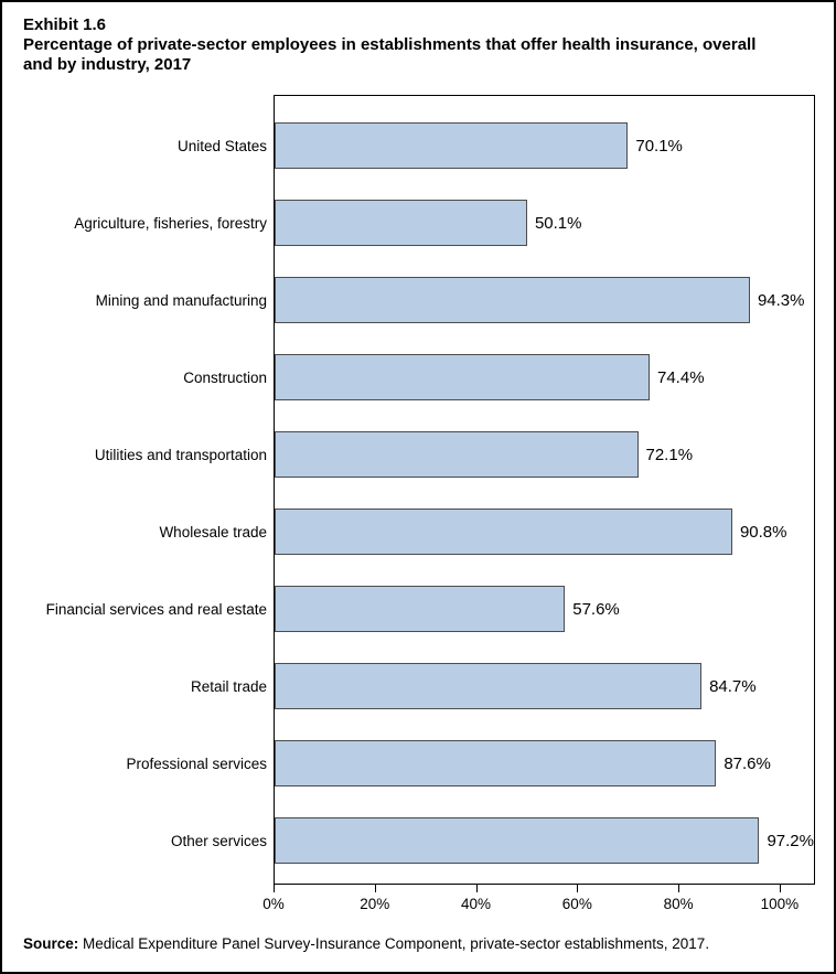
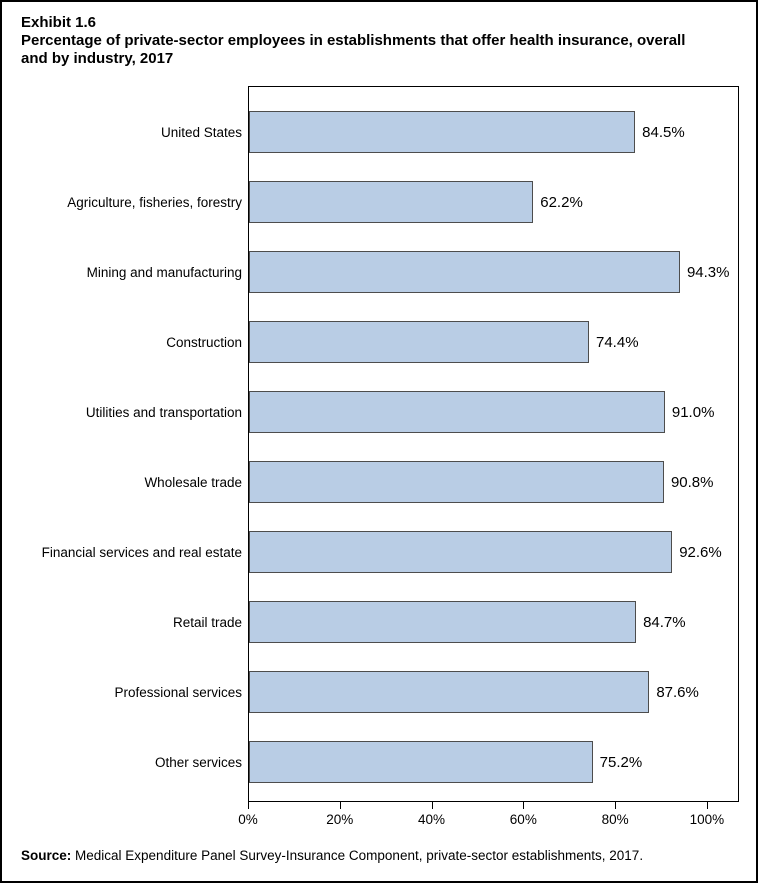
United States: 70.1% -> 84.5%
Agriculture, fisheries, forestry: 50.1% -> 62.2%
Utilities and transportation: 72.1% -> 91.0%
Financial services and real estate: 57.6% -> 92.6%
Other services: 97.2% -> 75.2%
